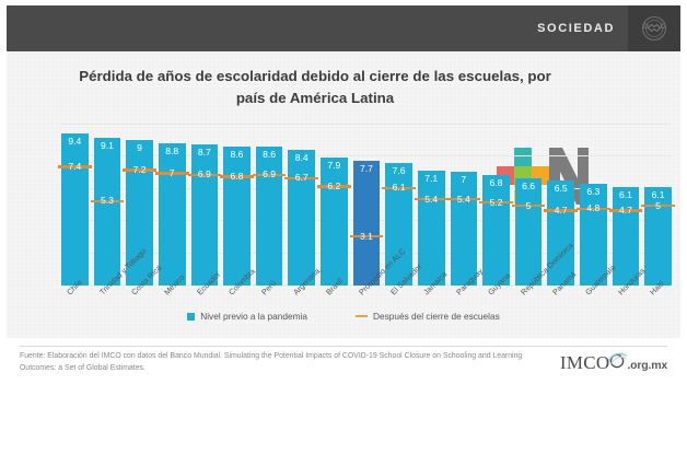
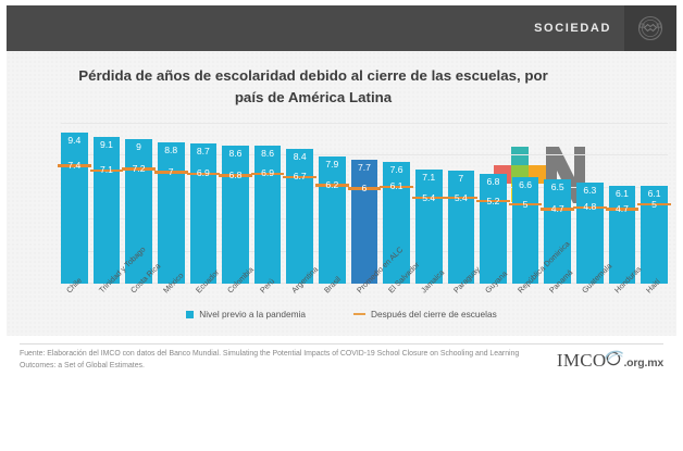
Después del cierre de escuelas/Trinidad y Tobago: 5.3 -> 7.1
Después del cierre de escuelas/Promedio en ALC: 3.1 -> 6
